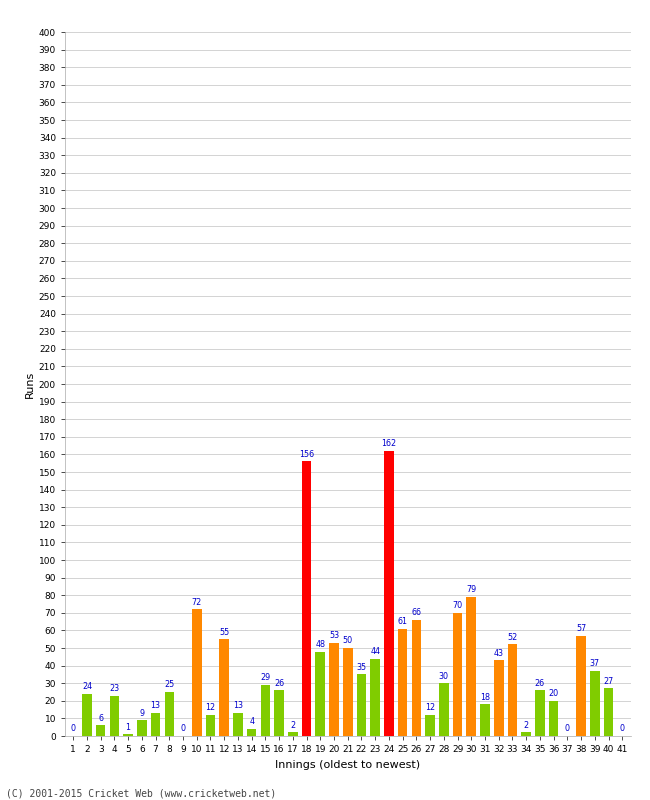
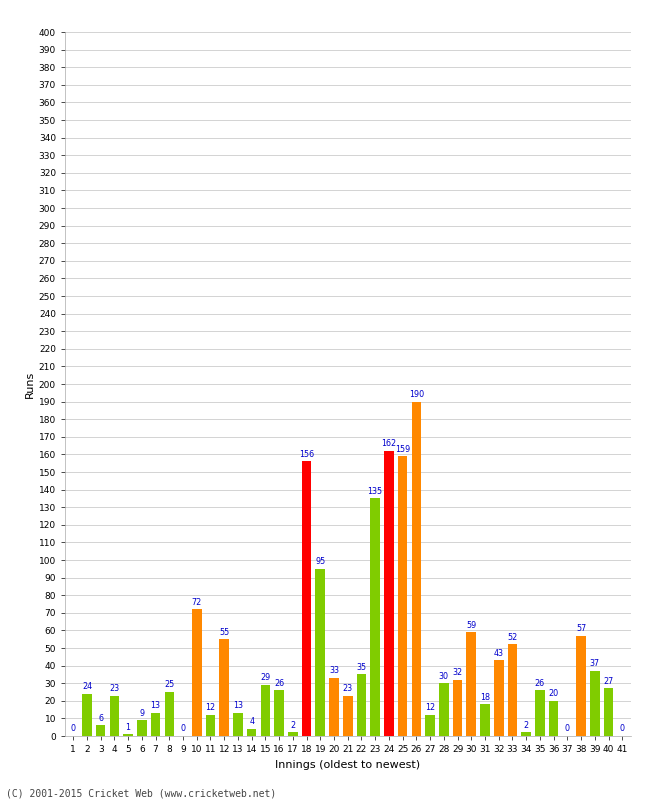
19: 48 -> 95
20: 53 -> 33
21: 50 -> 23
23: 44 -> 135
25: 61 -> 159
26: 66 -> 190
29: 70 -> 32
30: 79 -> 59
